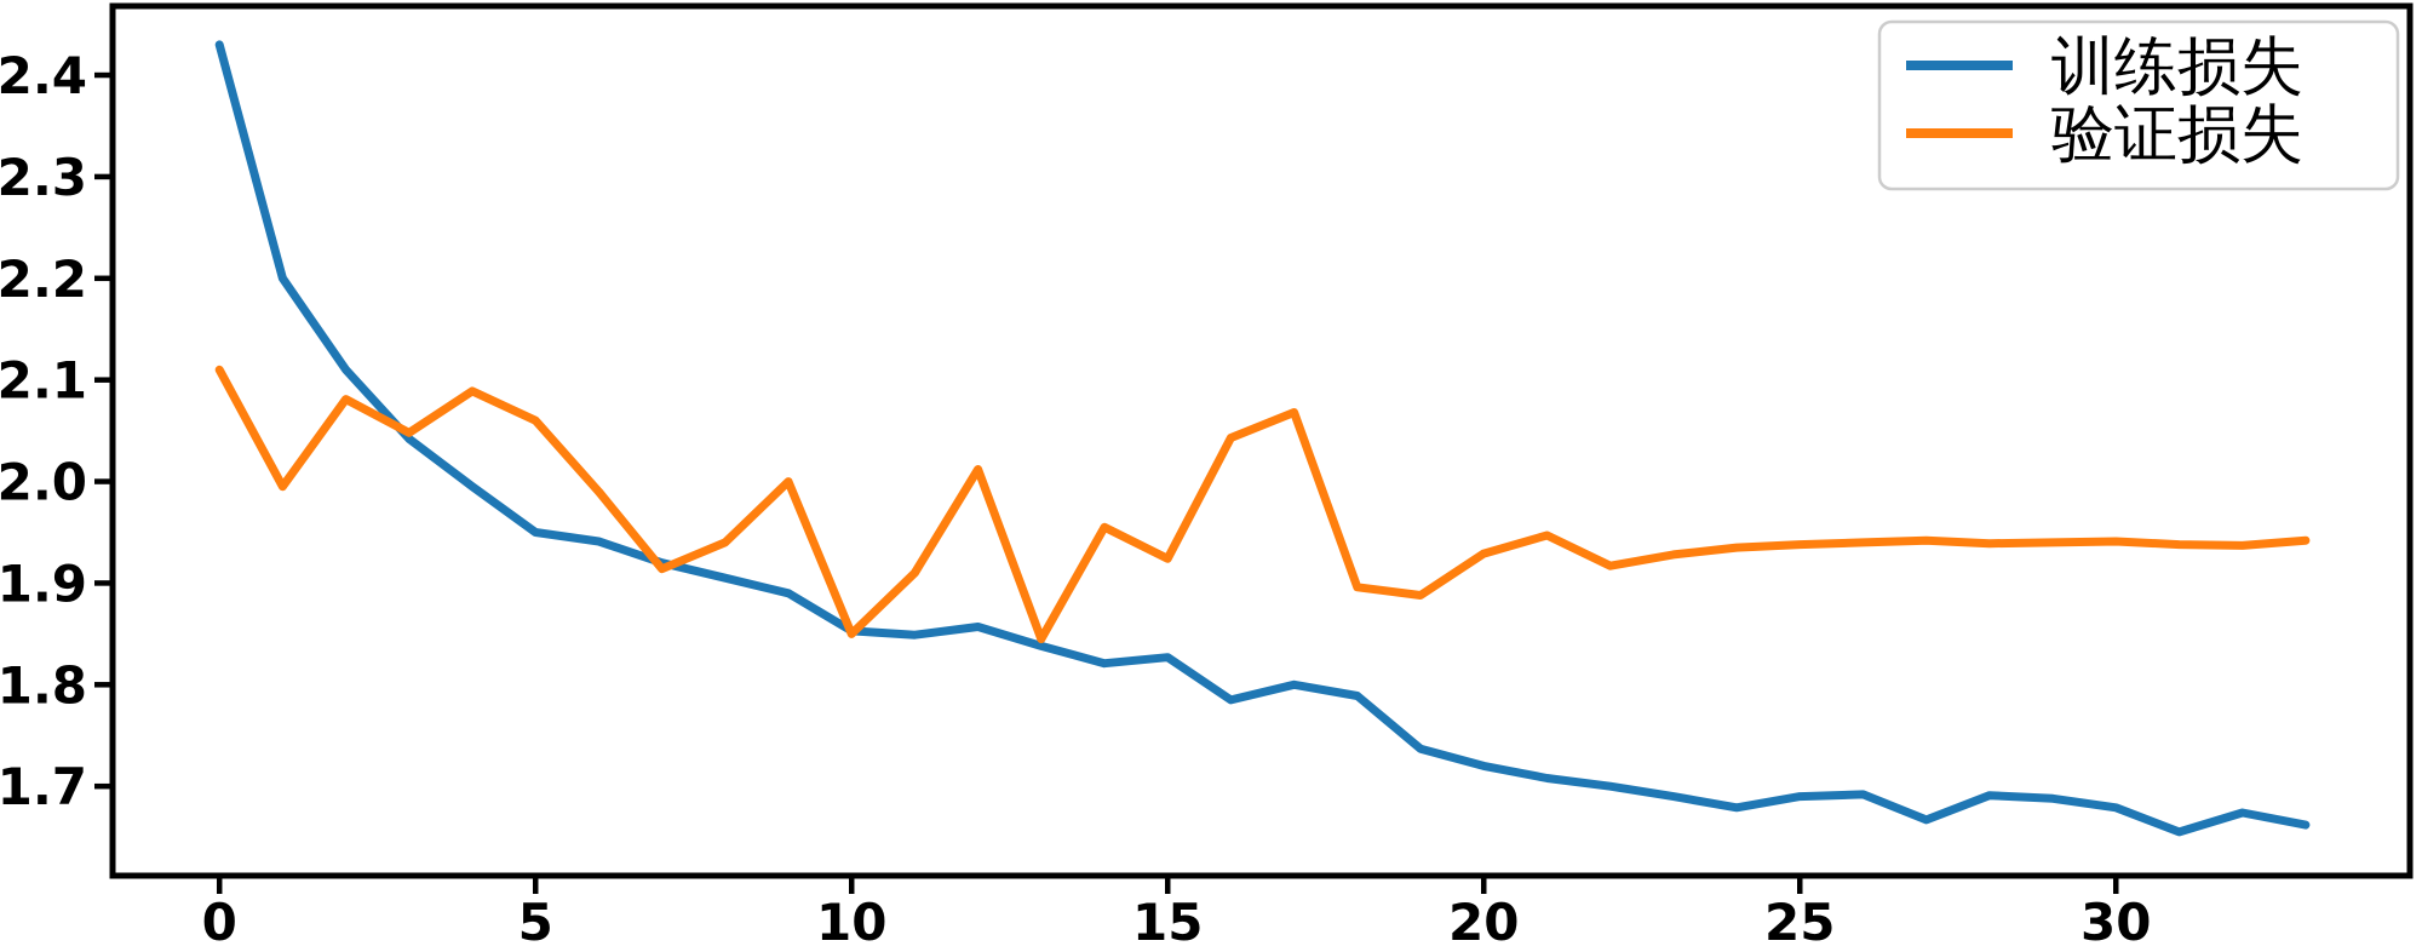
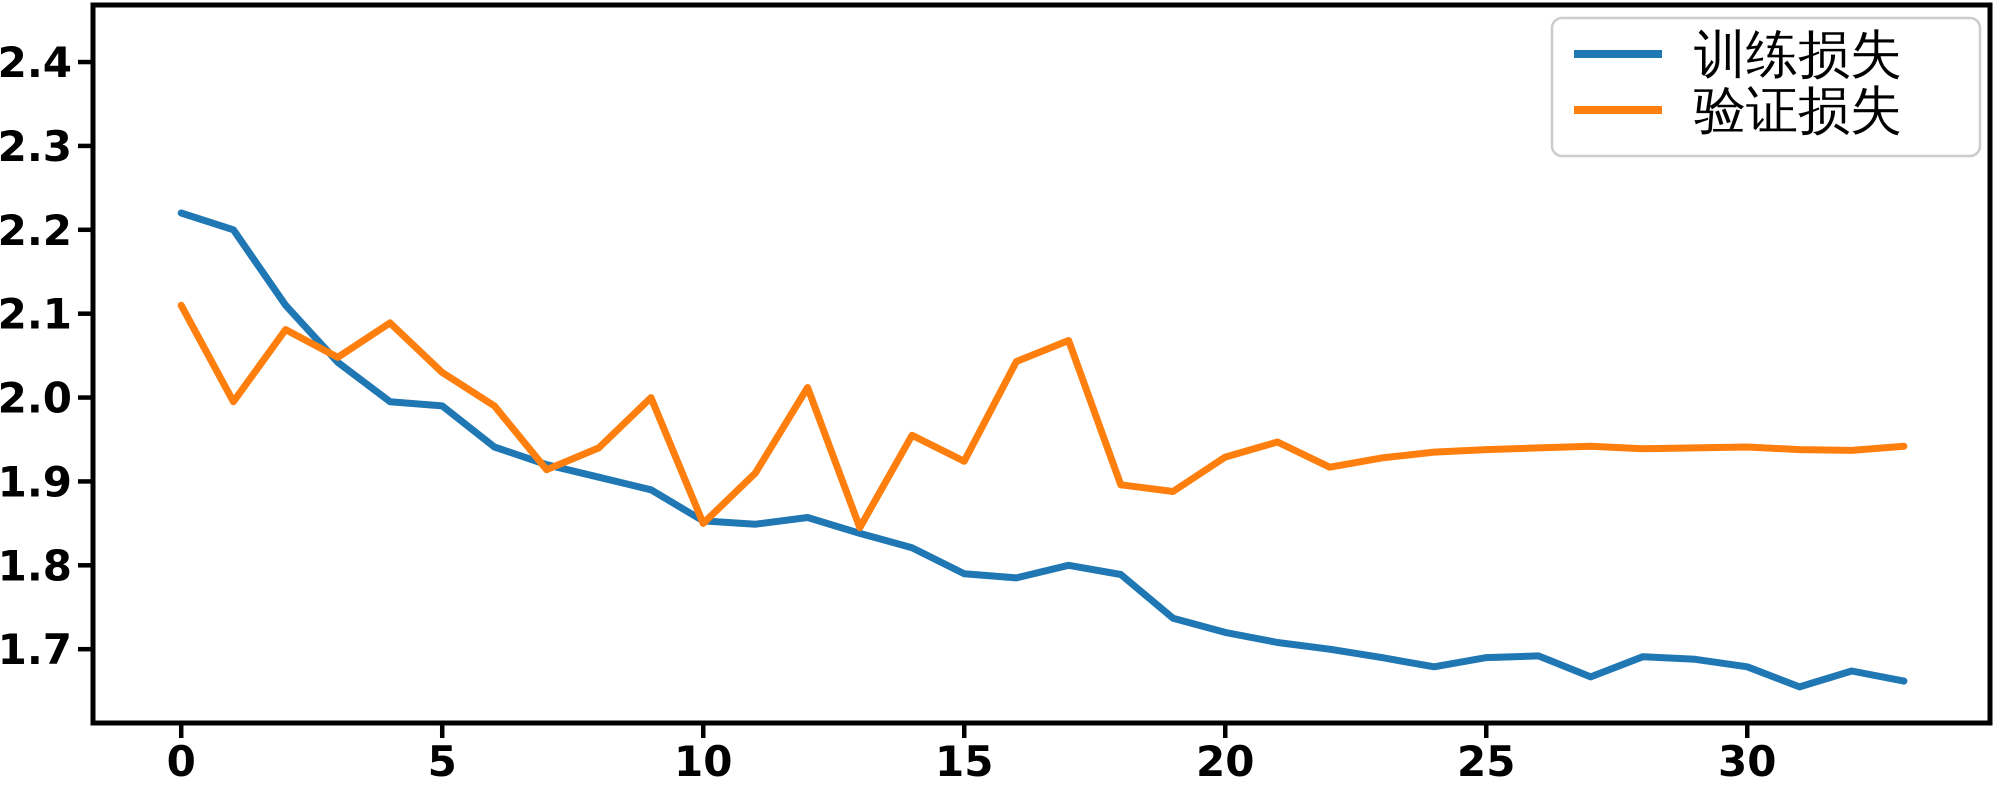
训练损失/0: 2.43 -> 2.22
训练损失/5: 1.95 -> 1.99
验证损失/5: 2.06 -> 2.03
训练损失/15: 1.83 -> 1.79
